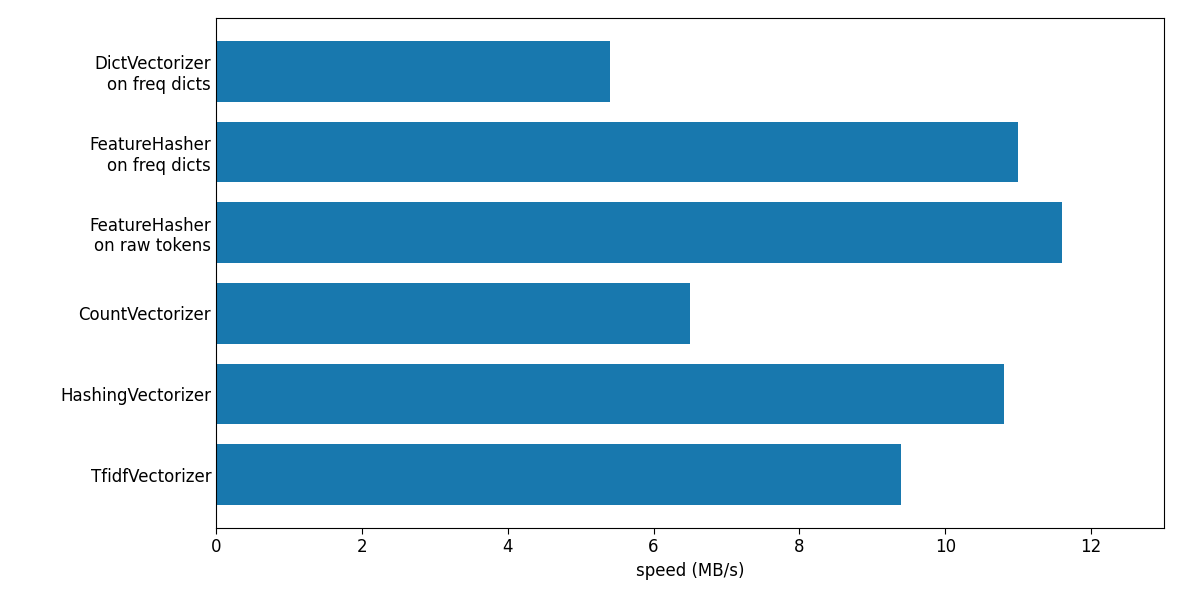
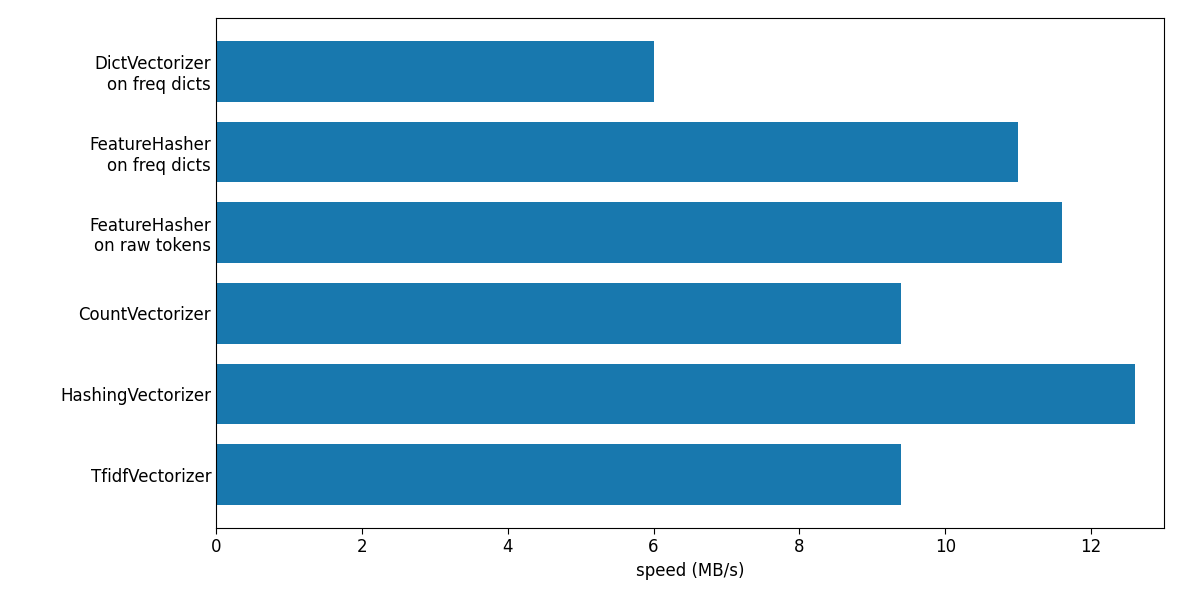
DictVectorizer on freq dicts: 5.4 -> 6.0
CountVectorizer: 6.5 -> 9.4
HashingVectorizer: 10.8 -> 12.6
